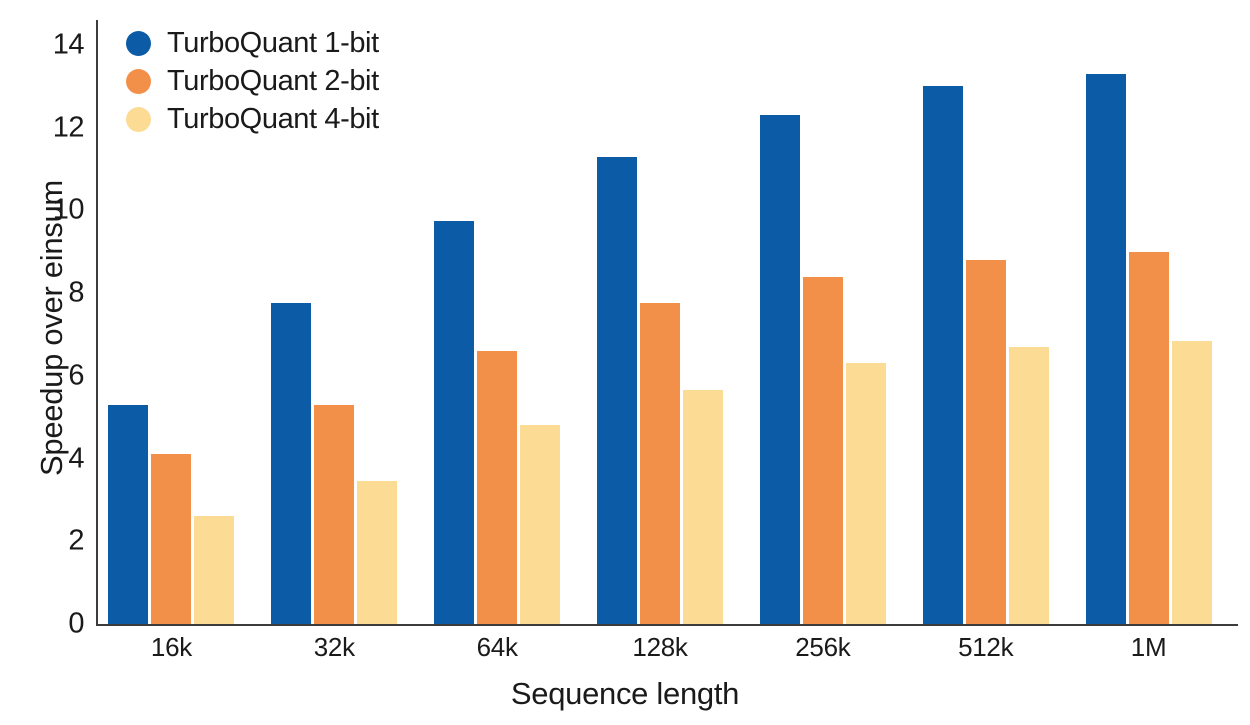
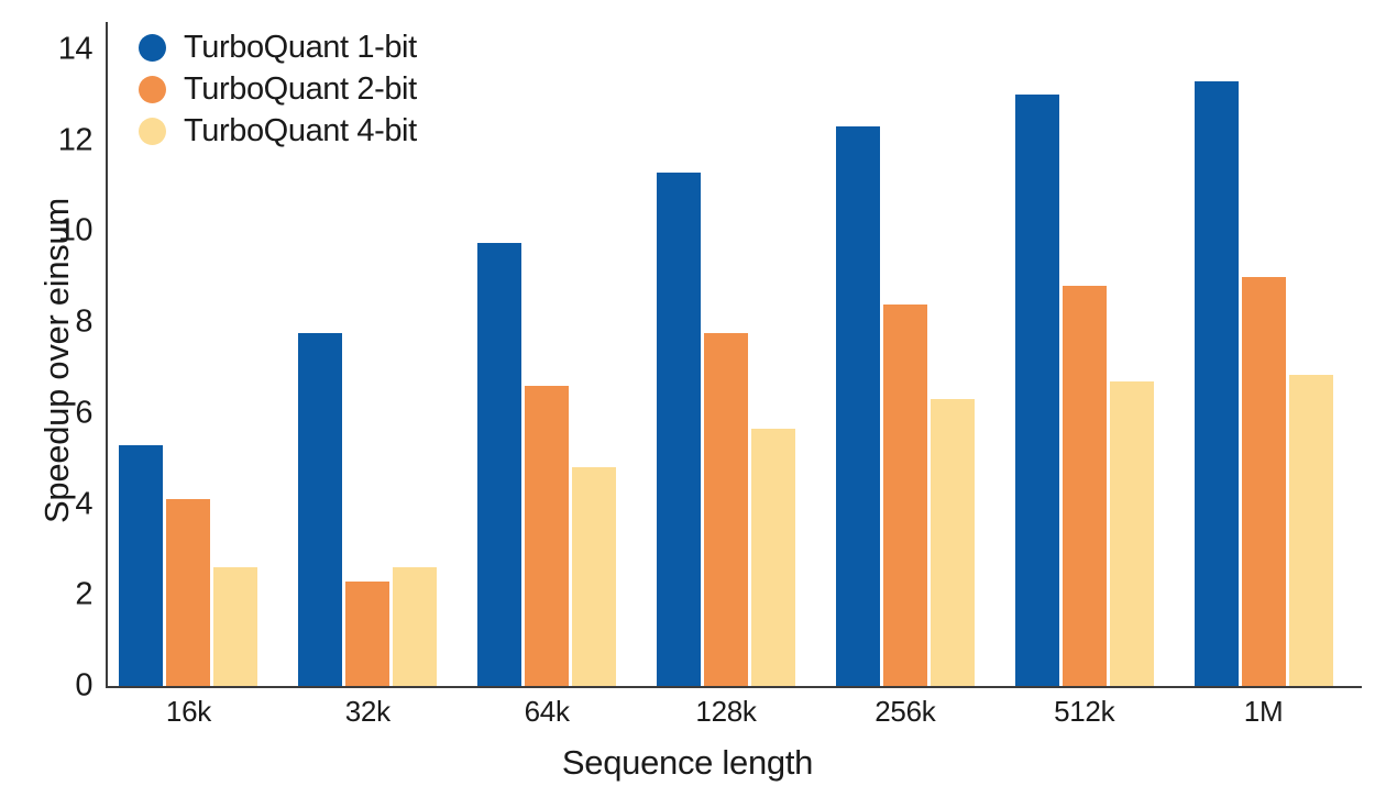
TurboQuant 2-bit/32k: 5.3 -> 2.3
TurboQuant 4-bit/32k: 3.5 -> 2.6
